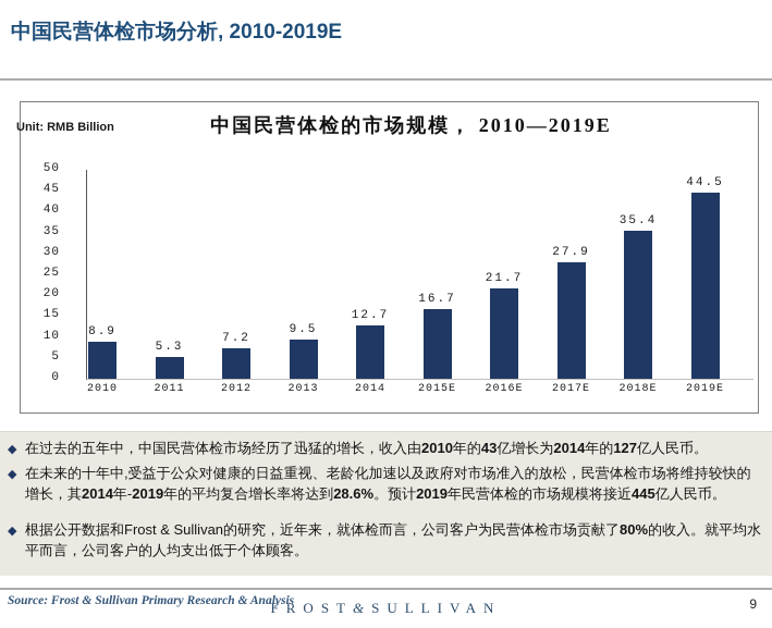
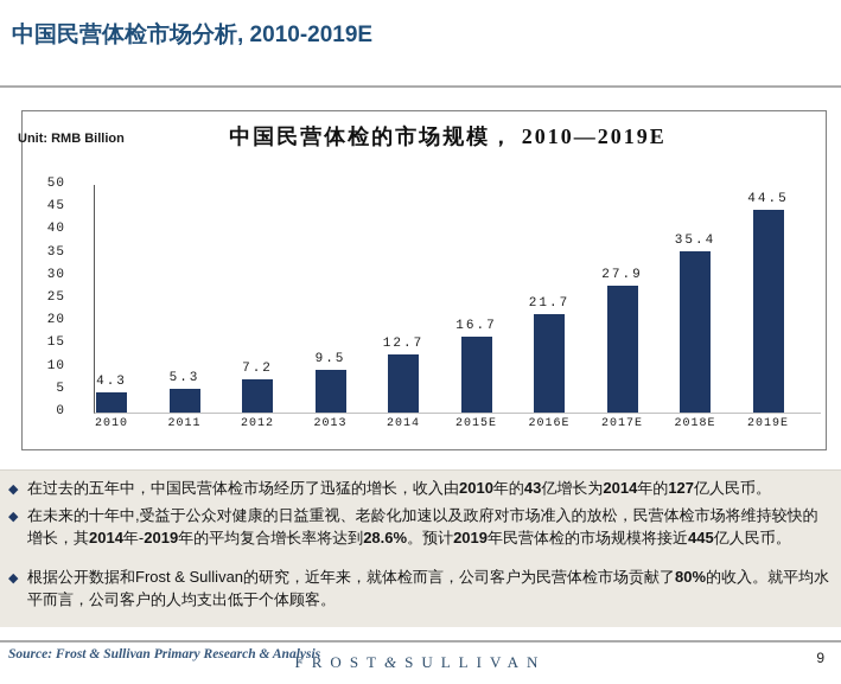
2010: 8.9 -> 4.3
